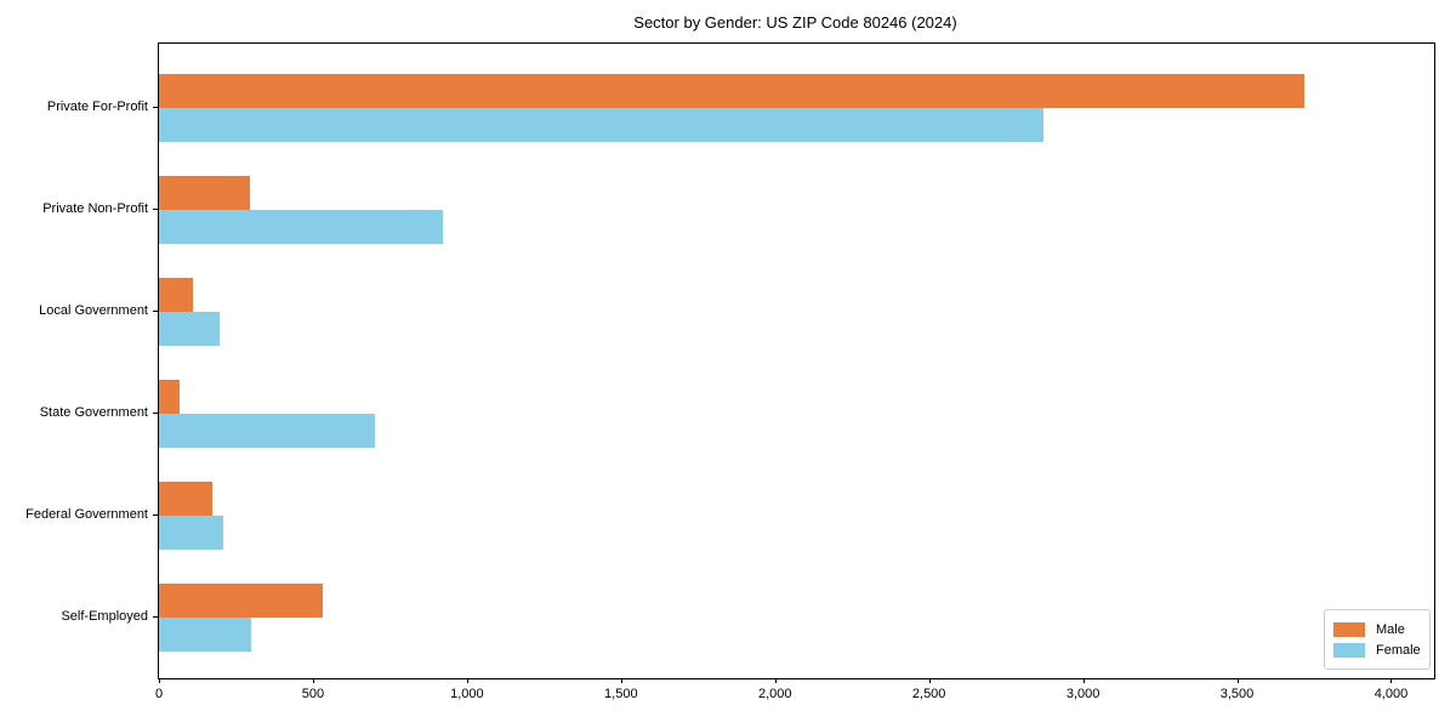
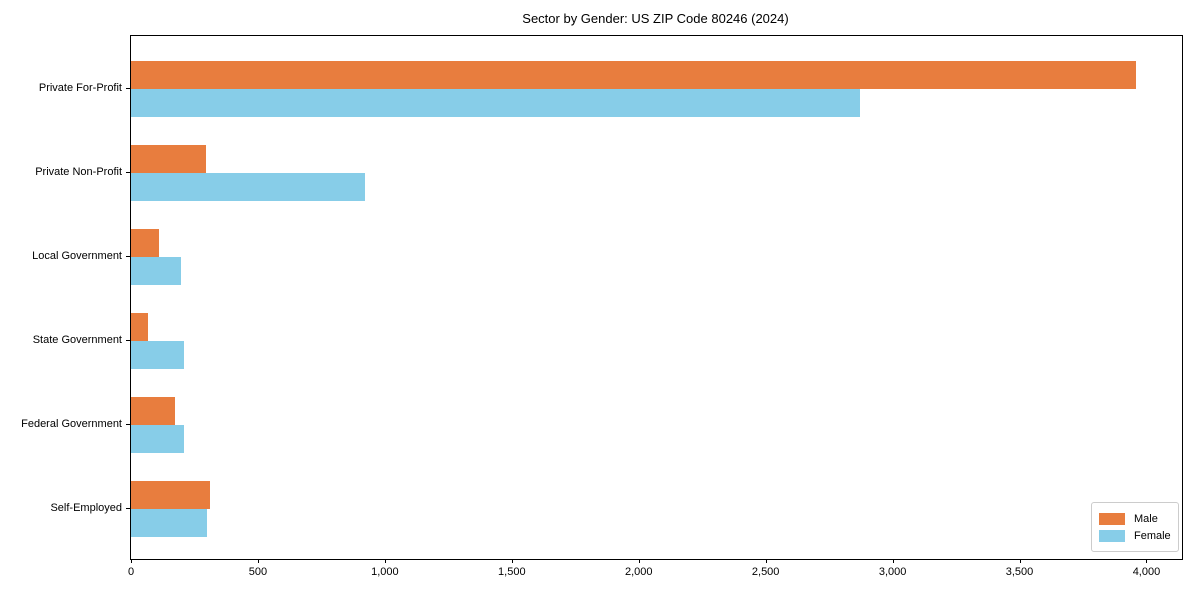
Male/Private For-Profit: 3720 -> 3960
Female/State Government: 700 -> 210
Male/Self-Employed: 530 -> 310
